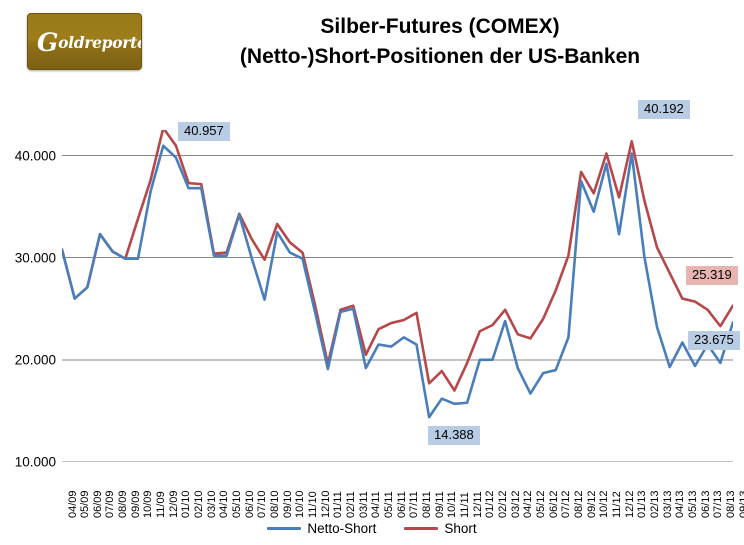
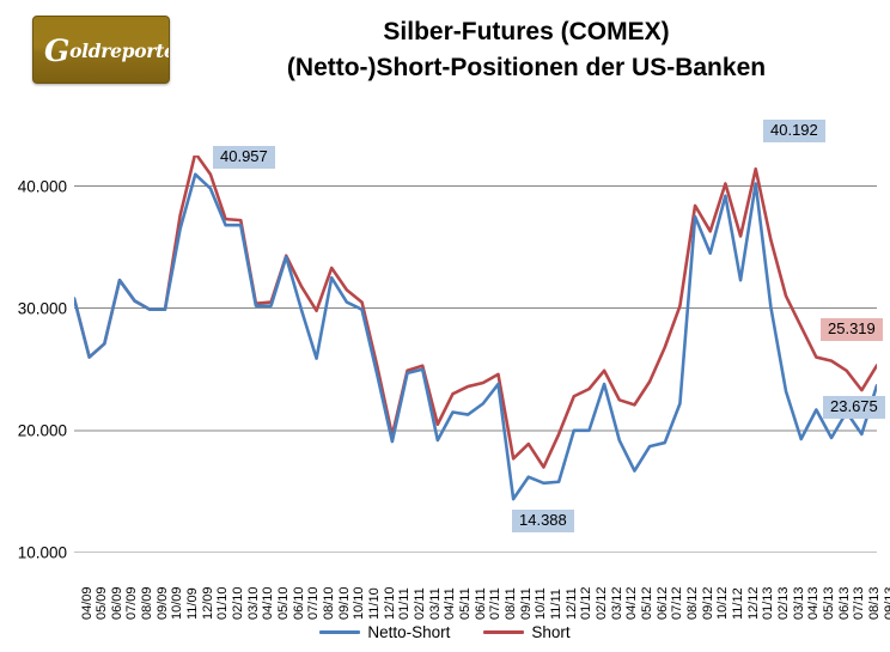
Short/10/09: 33800 -> 29900
Netto-Short/08/11: 21500 -> 23800
